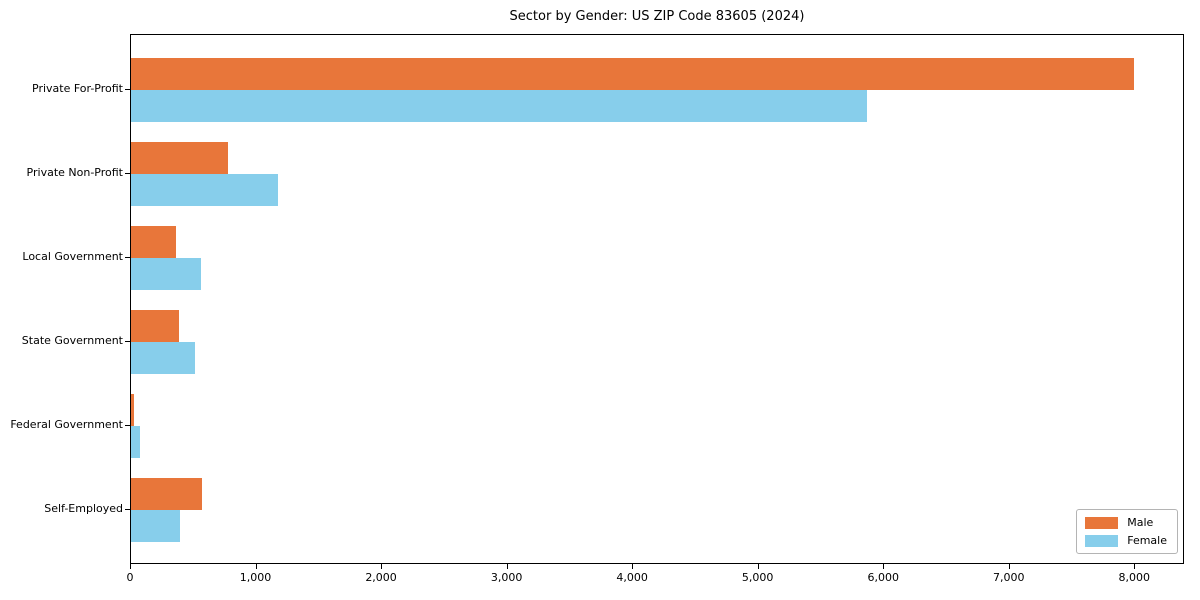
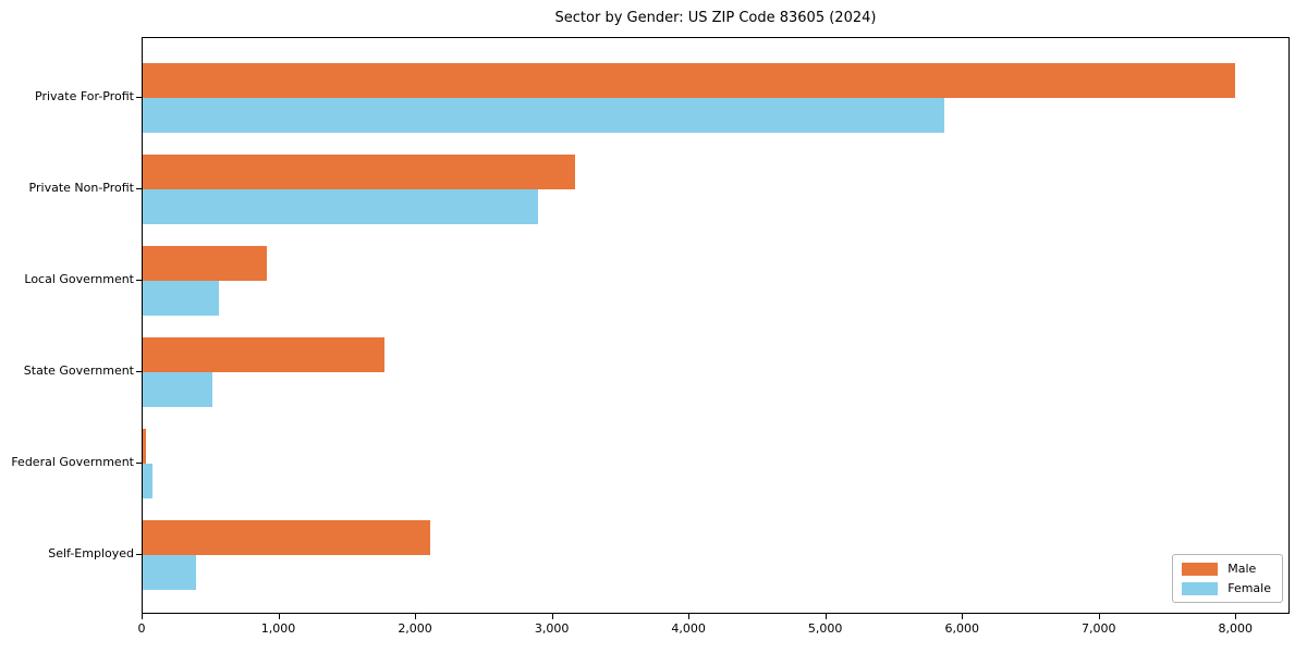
Male/Private Non-Profit: 770 -> 3160
Female/Private Non-Profit: 1170 -> 2890
Male/Local Government: 360 -> 910
Male/State Government: 380 -> 1770
Male/Self-Employed: 560 -> 2100
